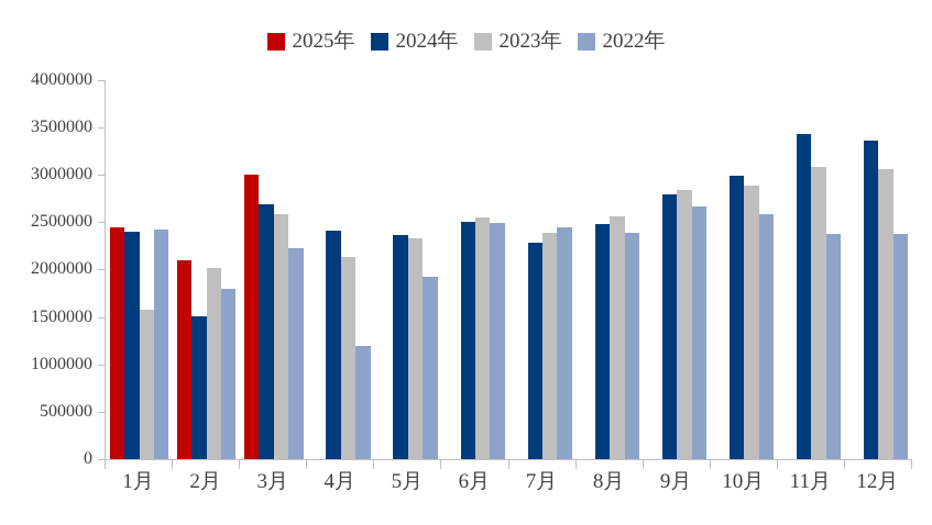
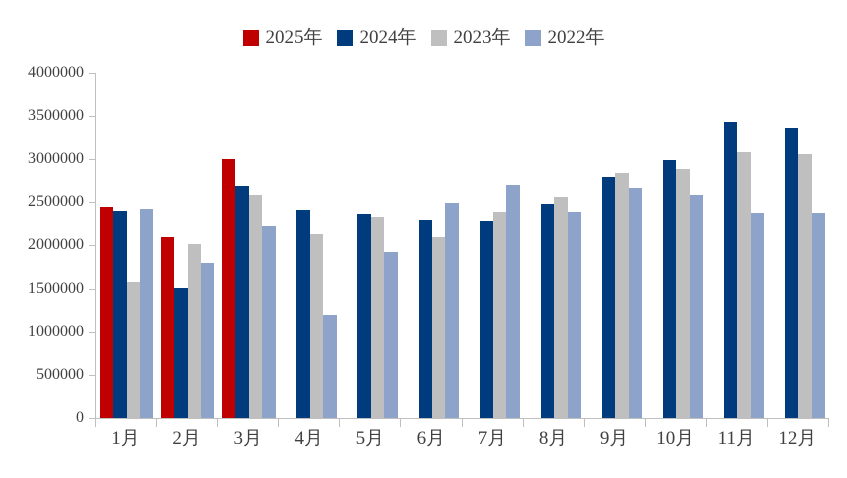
2024年/6月: 2500000 -> 2300000
2023年/6月: 2600000 -> 2100000
2022年/7月: 2400000 -> 2700000
